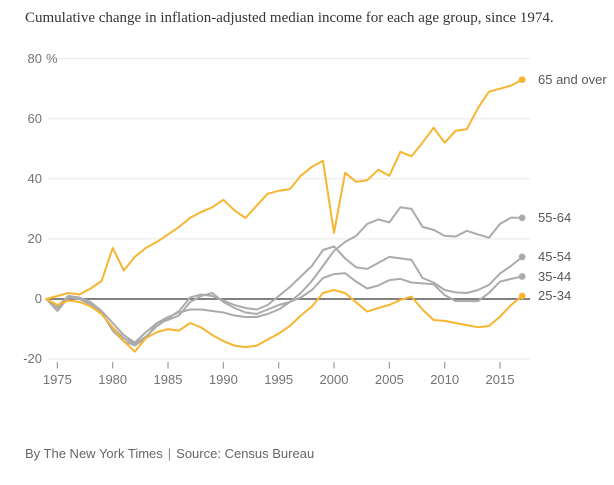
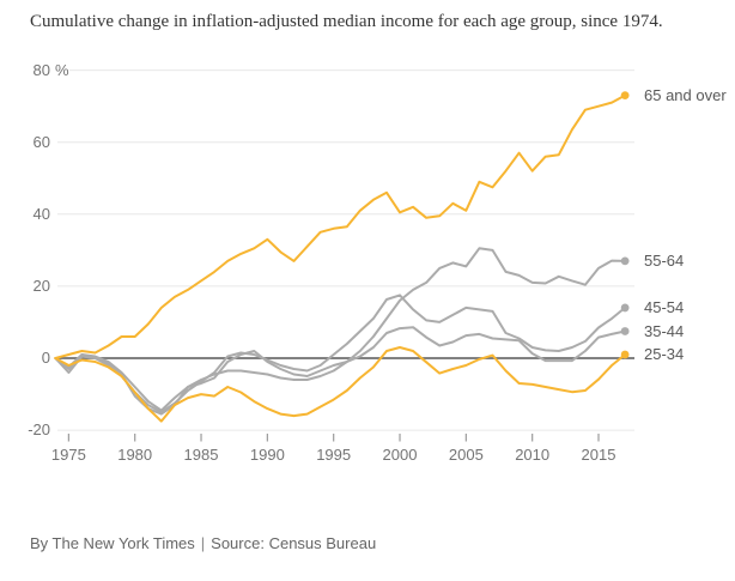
65 and over/1980: 17 -> 6
65 and over/2000: 22 -> 40
